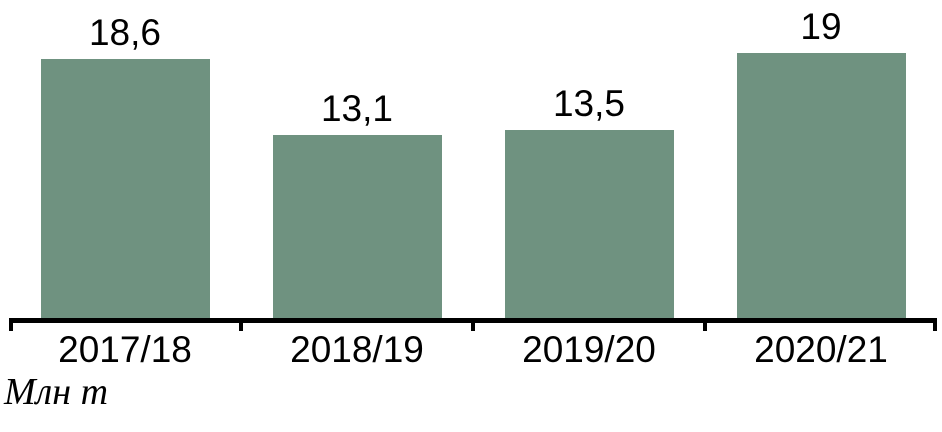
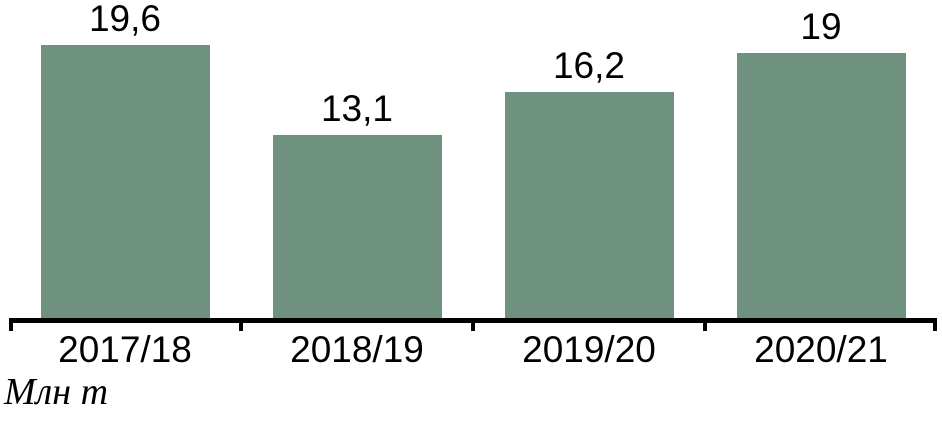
2017/18: 18,6 -> 19,6
2019/20: 13,5 -> 16,2
